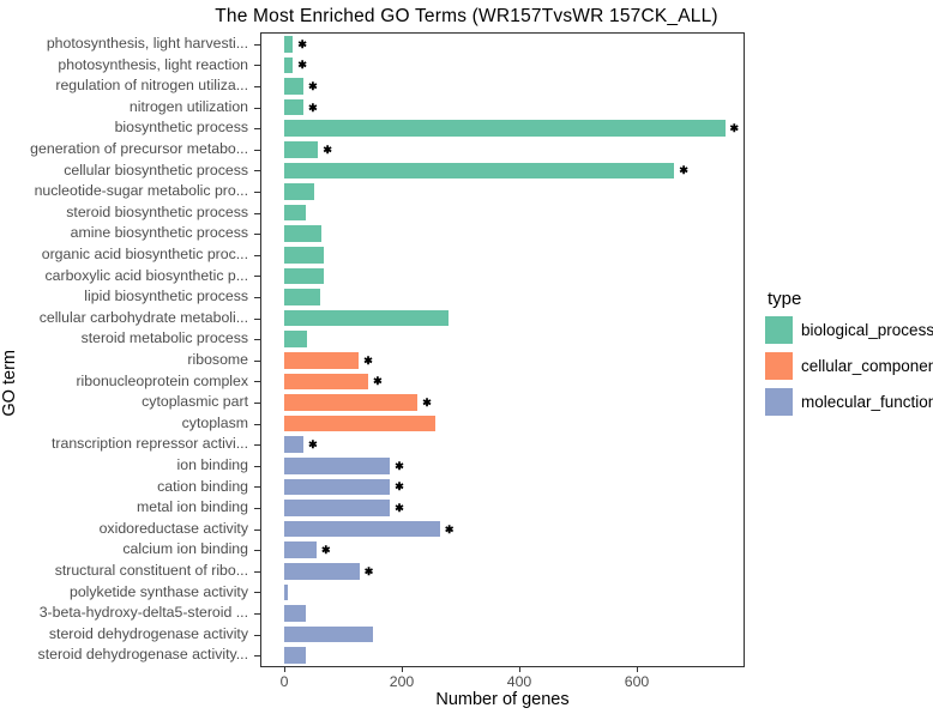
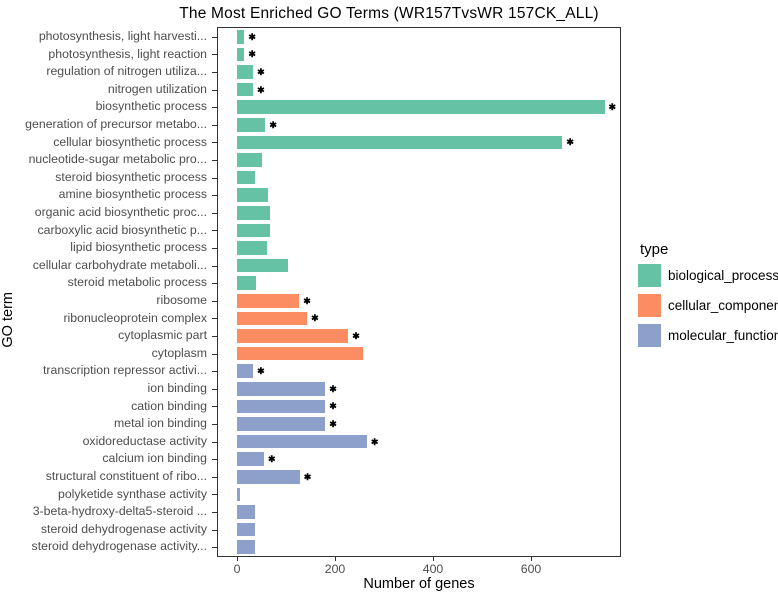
cellular carbohydrate metaboli...: 280 -> 100
steroid dehydrogenase activity: 150 -> 40
